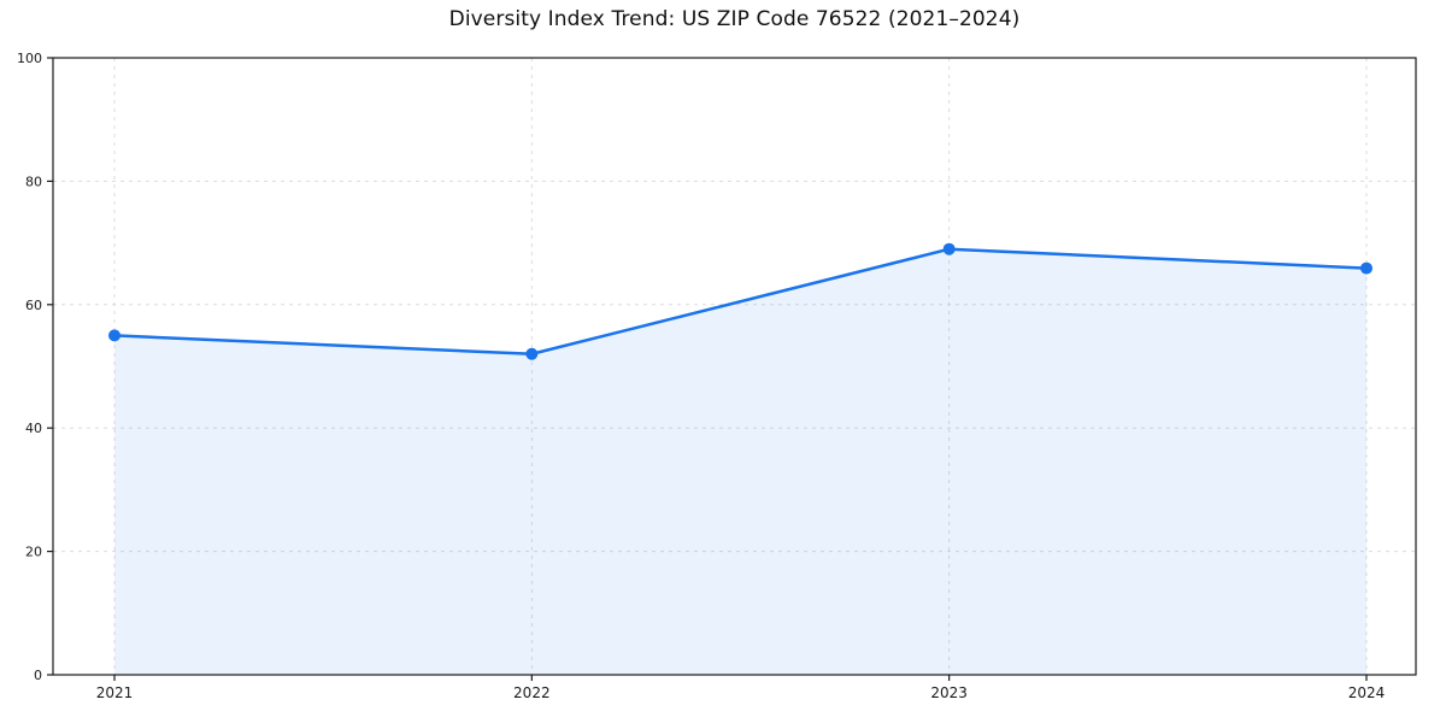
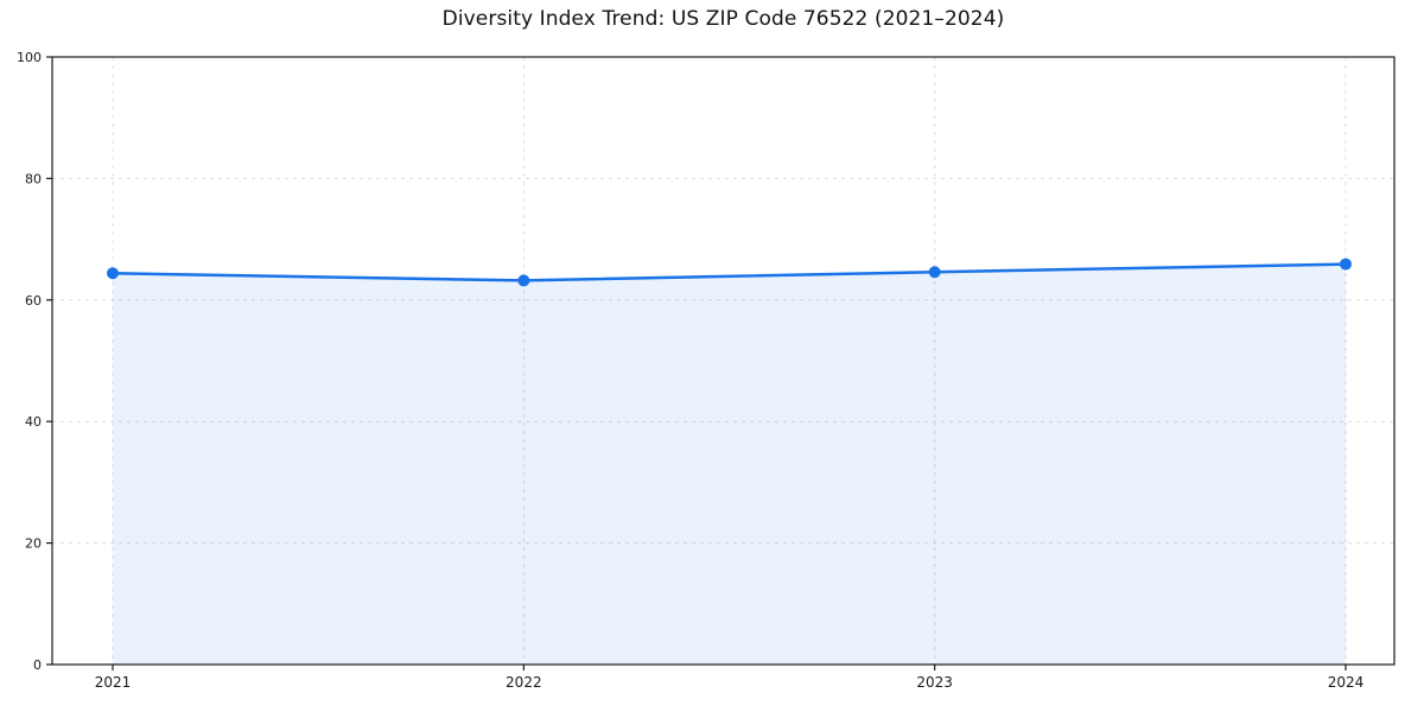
2021: 55 -> 64
2022: 52 -> 63
2023: 69 -> 65
